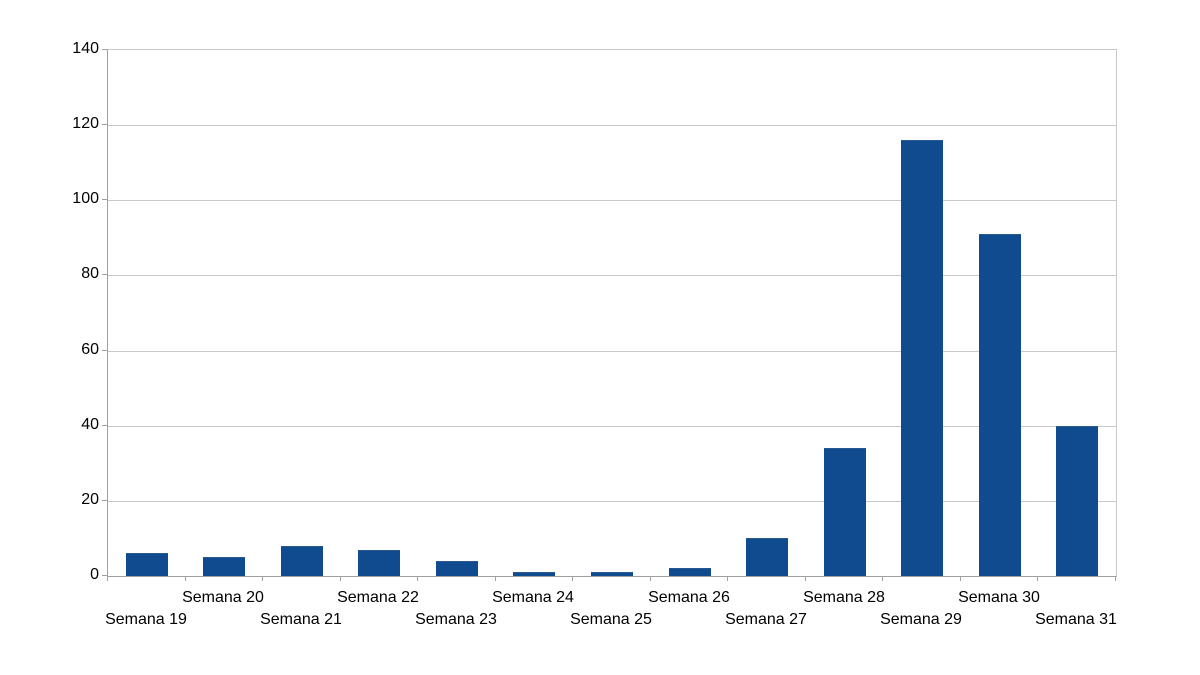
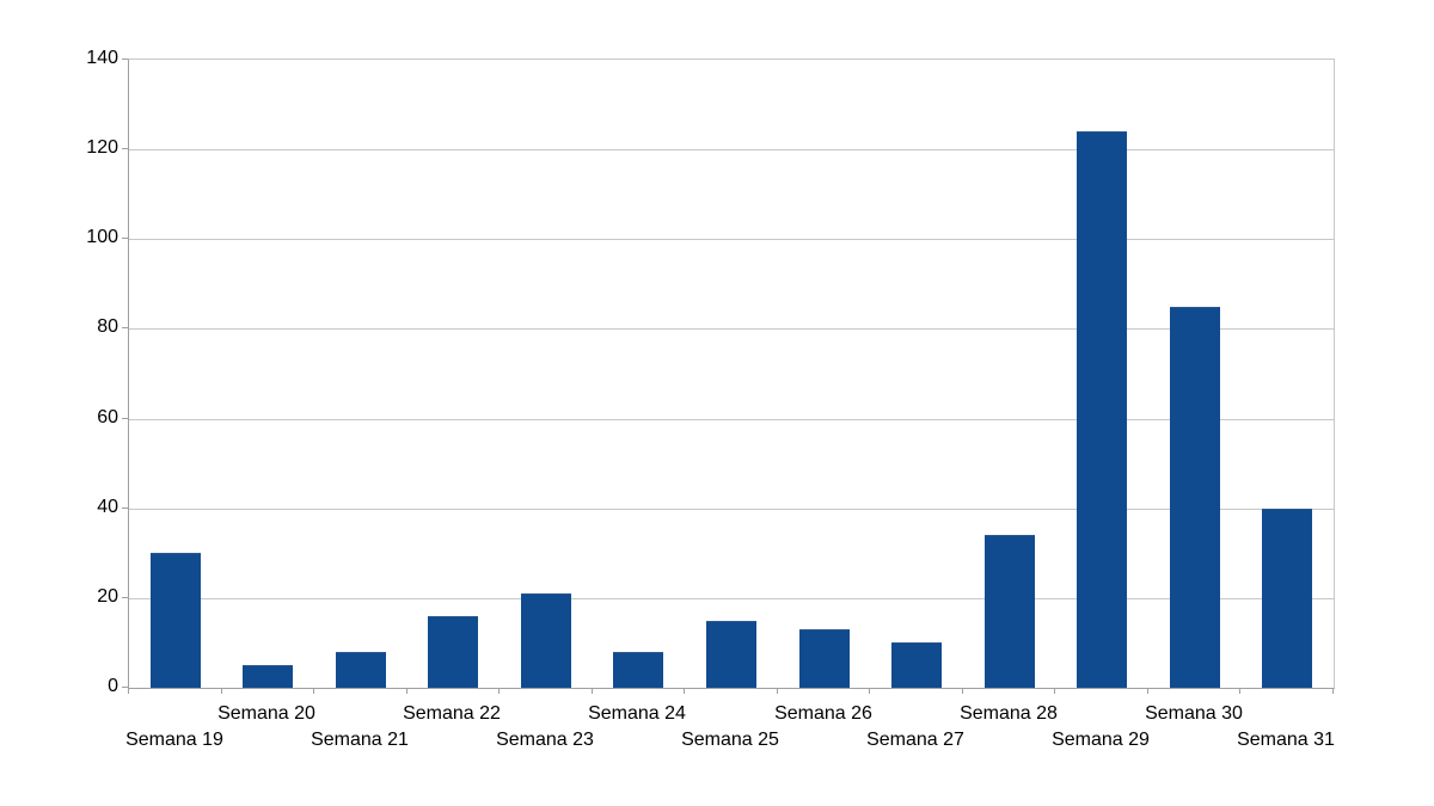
Semana 19: 6 -> 30
Semana 22: 7 -> 16
Semana 23: 4 -> 21
Semana 24: 1 -> 8
Semana 25: 1 -> 15
Semana 26: 2 -> 13
Semana 29: 116 -> 124
Semana 30: 91 -> 85
